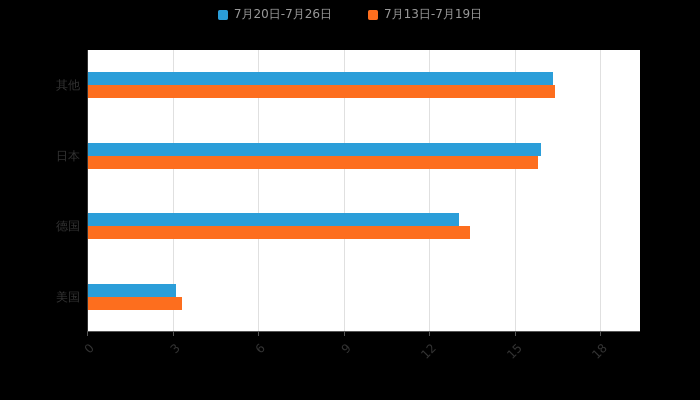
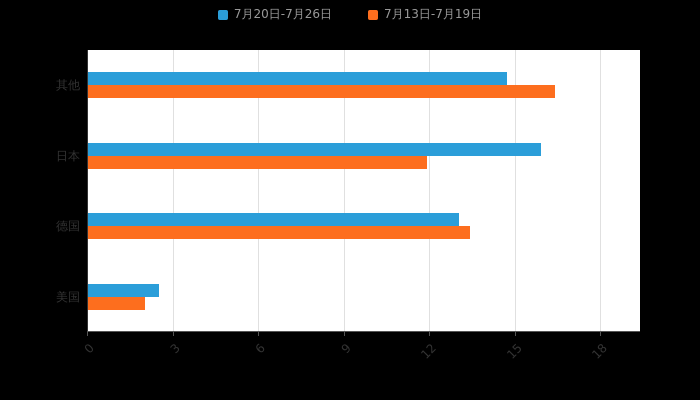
7月20日-7月26日/其他: 16.3 -> 14.7
7月13日-7月19日/日本: 15.8 -> 11.9
7月20日-7月26日/美国: 3.1 -> 2.5
7月13日-7月19日/美国: 3.3 -> 2.0
